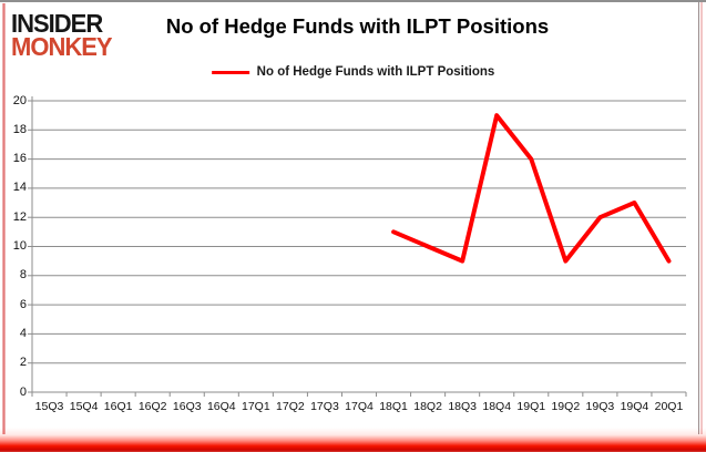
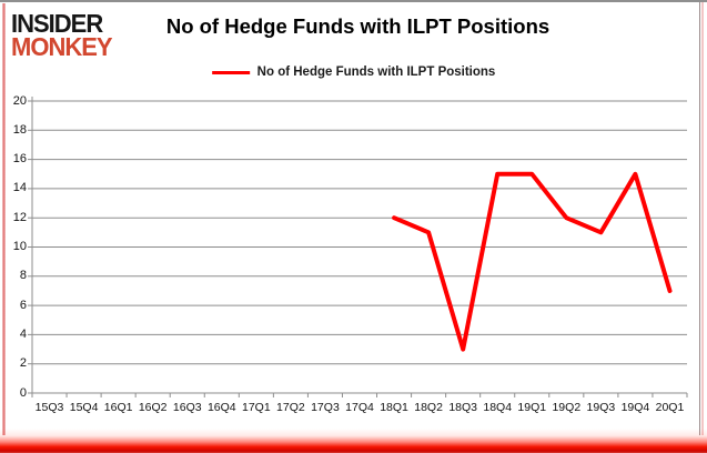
18Q1: 11 -> 12
18Q2: 10 -> 11
18Q3: 9 -> 3
18Q4: 19 -> 15
19Q1: 16 -> 15
19Q2: 9 -> 12
19Q3: 12 -> 11
19Q4: 13 -> 15
20Q1: 9 -> 7
